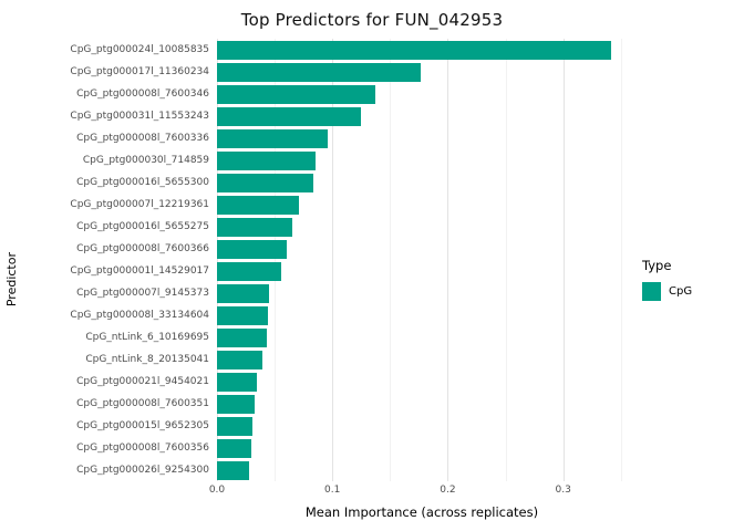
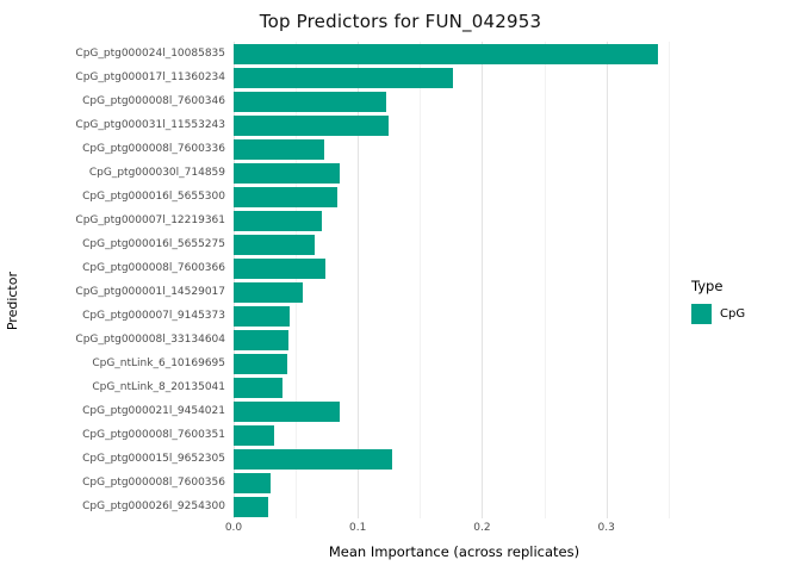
CpG_ptg000008l_7600346: 0.137 -> 0.123
CpG_ptg000008l_7600336: 0.096 -> 0.073
CpG_ptg000008l_7600366: 0.060 -> 0.074
CpG_ptg000021l_9454021: 0.035 -> 0.085
CpG_ptg000015l_9652305: 0.031 -> 0.128
